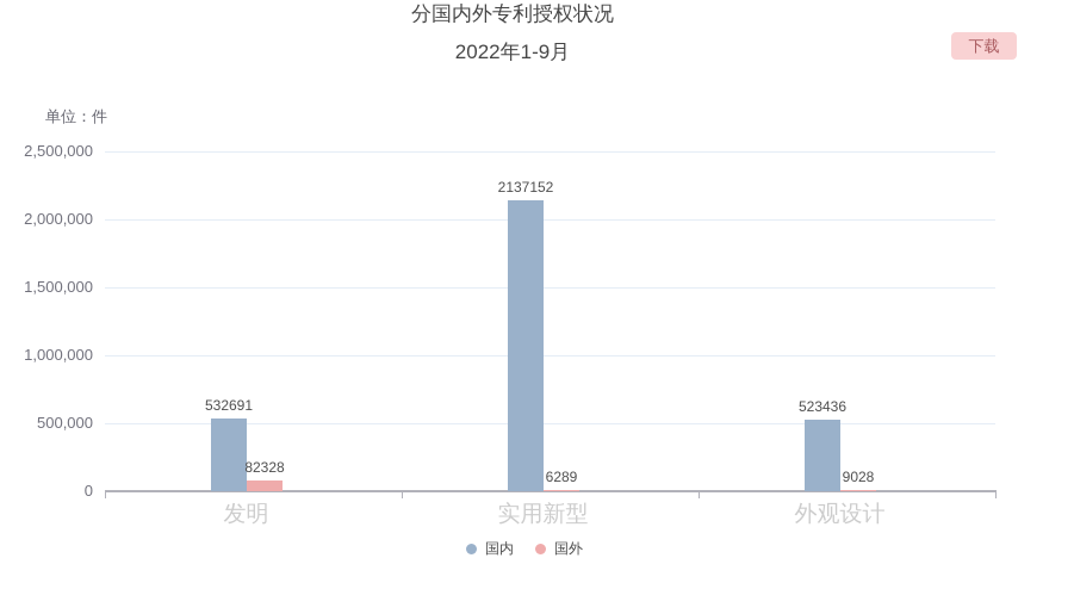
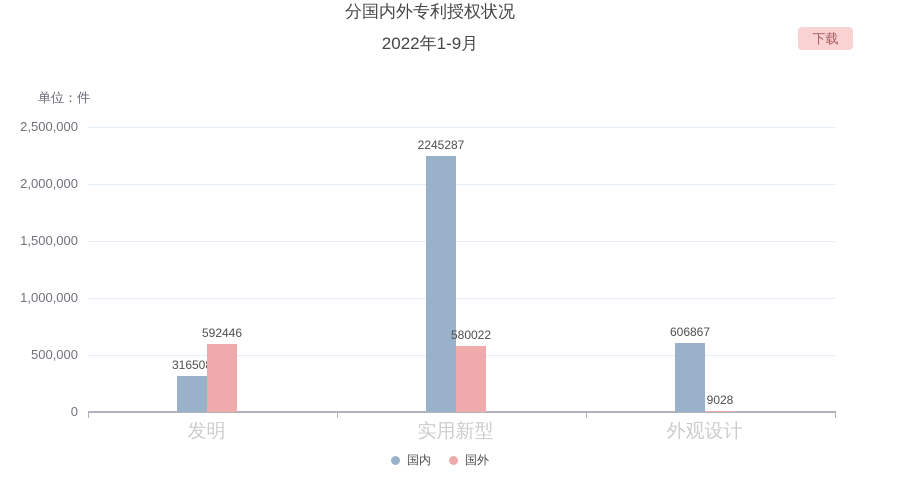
国内/发明: 532691 -> 316508
国外/发明: 82328 -> 592446
国内/实用新型: 2137152 -> 2245287
国外/实用新型: 6289 -> 580022
国内/外观设计: 523436 -> 606867
